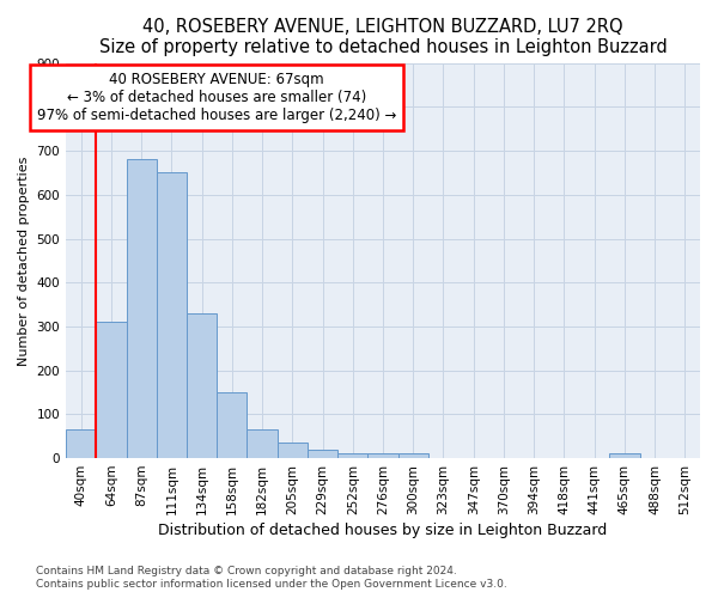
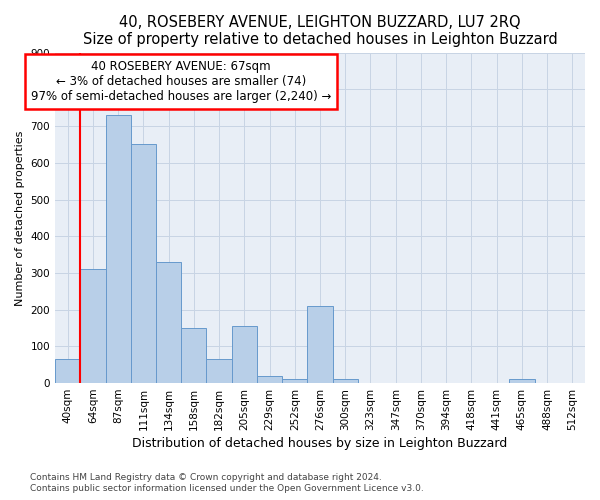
87sqm: 680 -> 730
205sqm: 35 -> 155
276sqm: 12 -> 210
